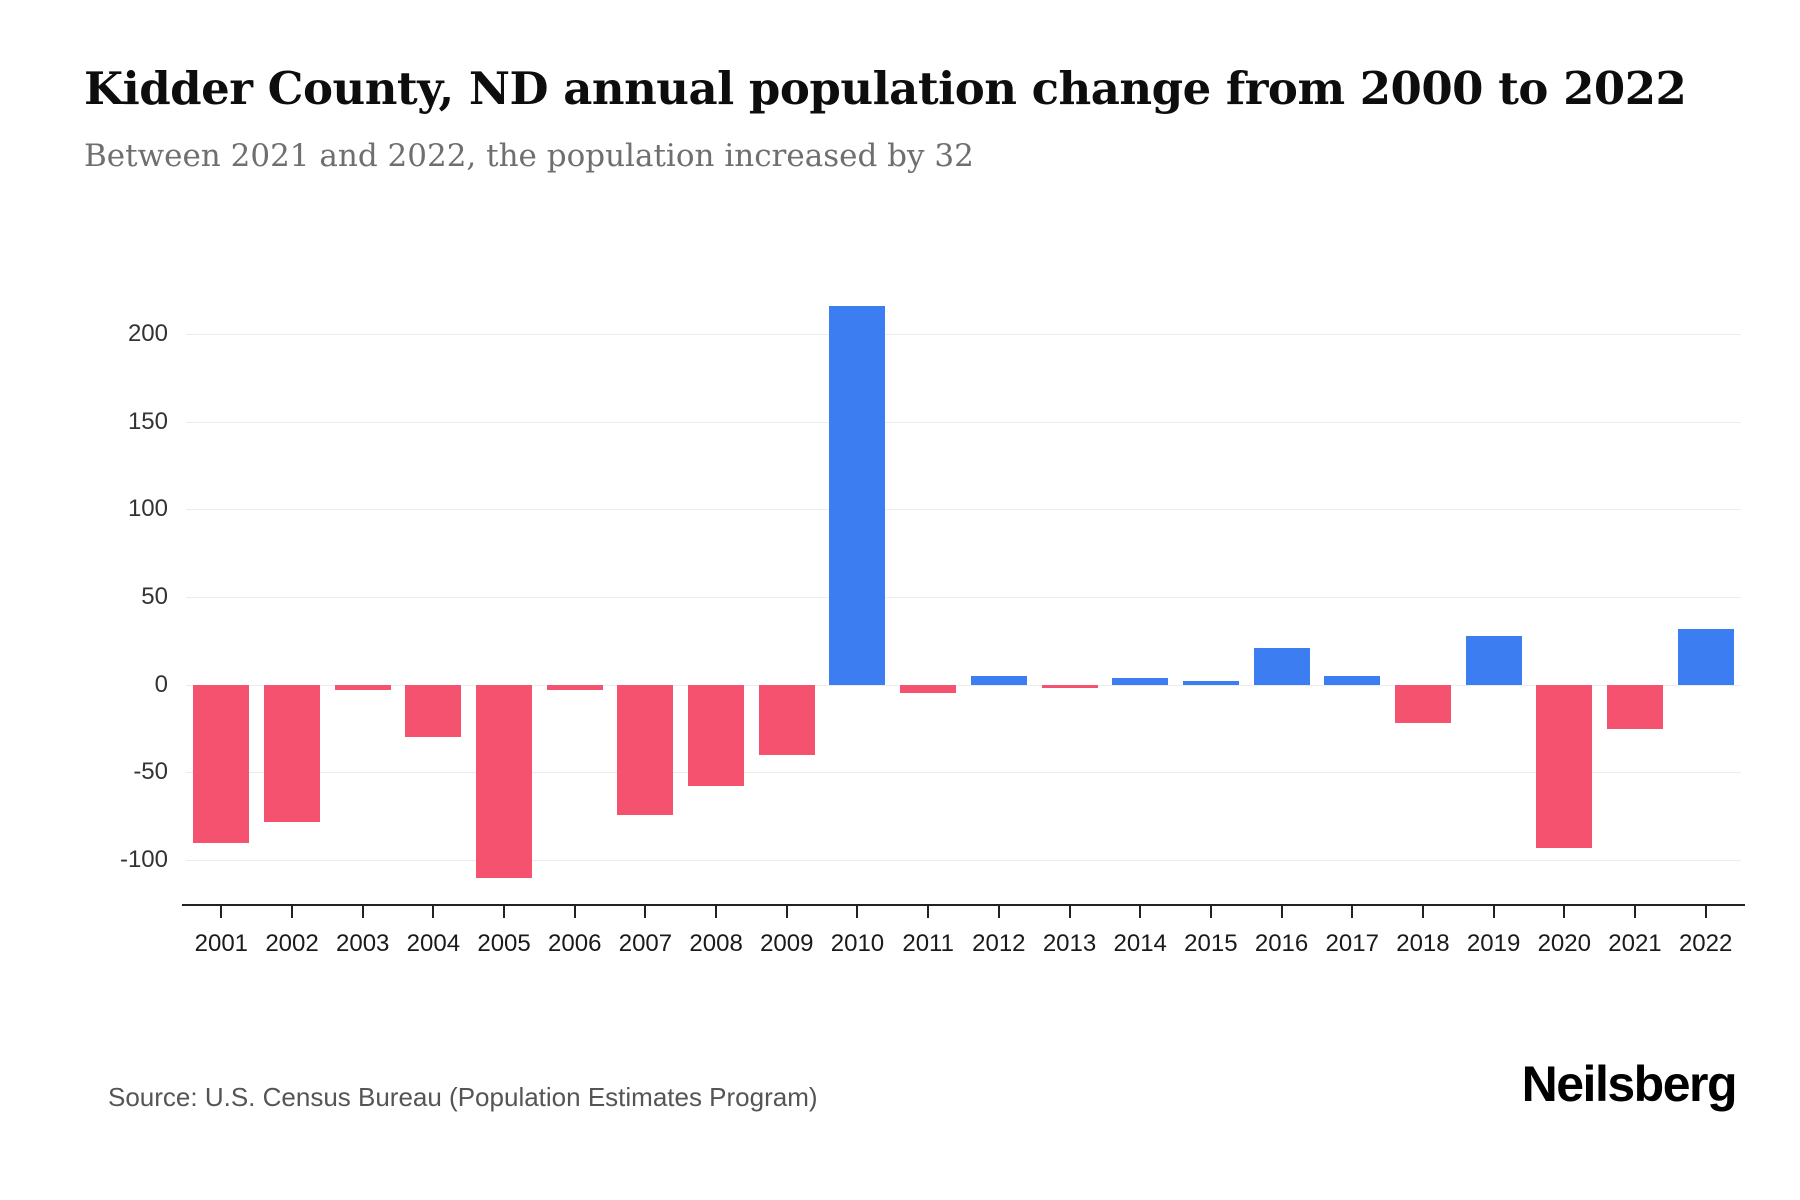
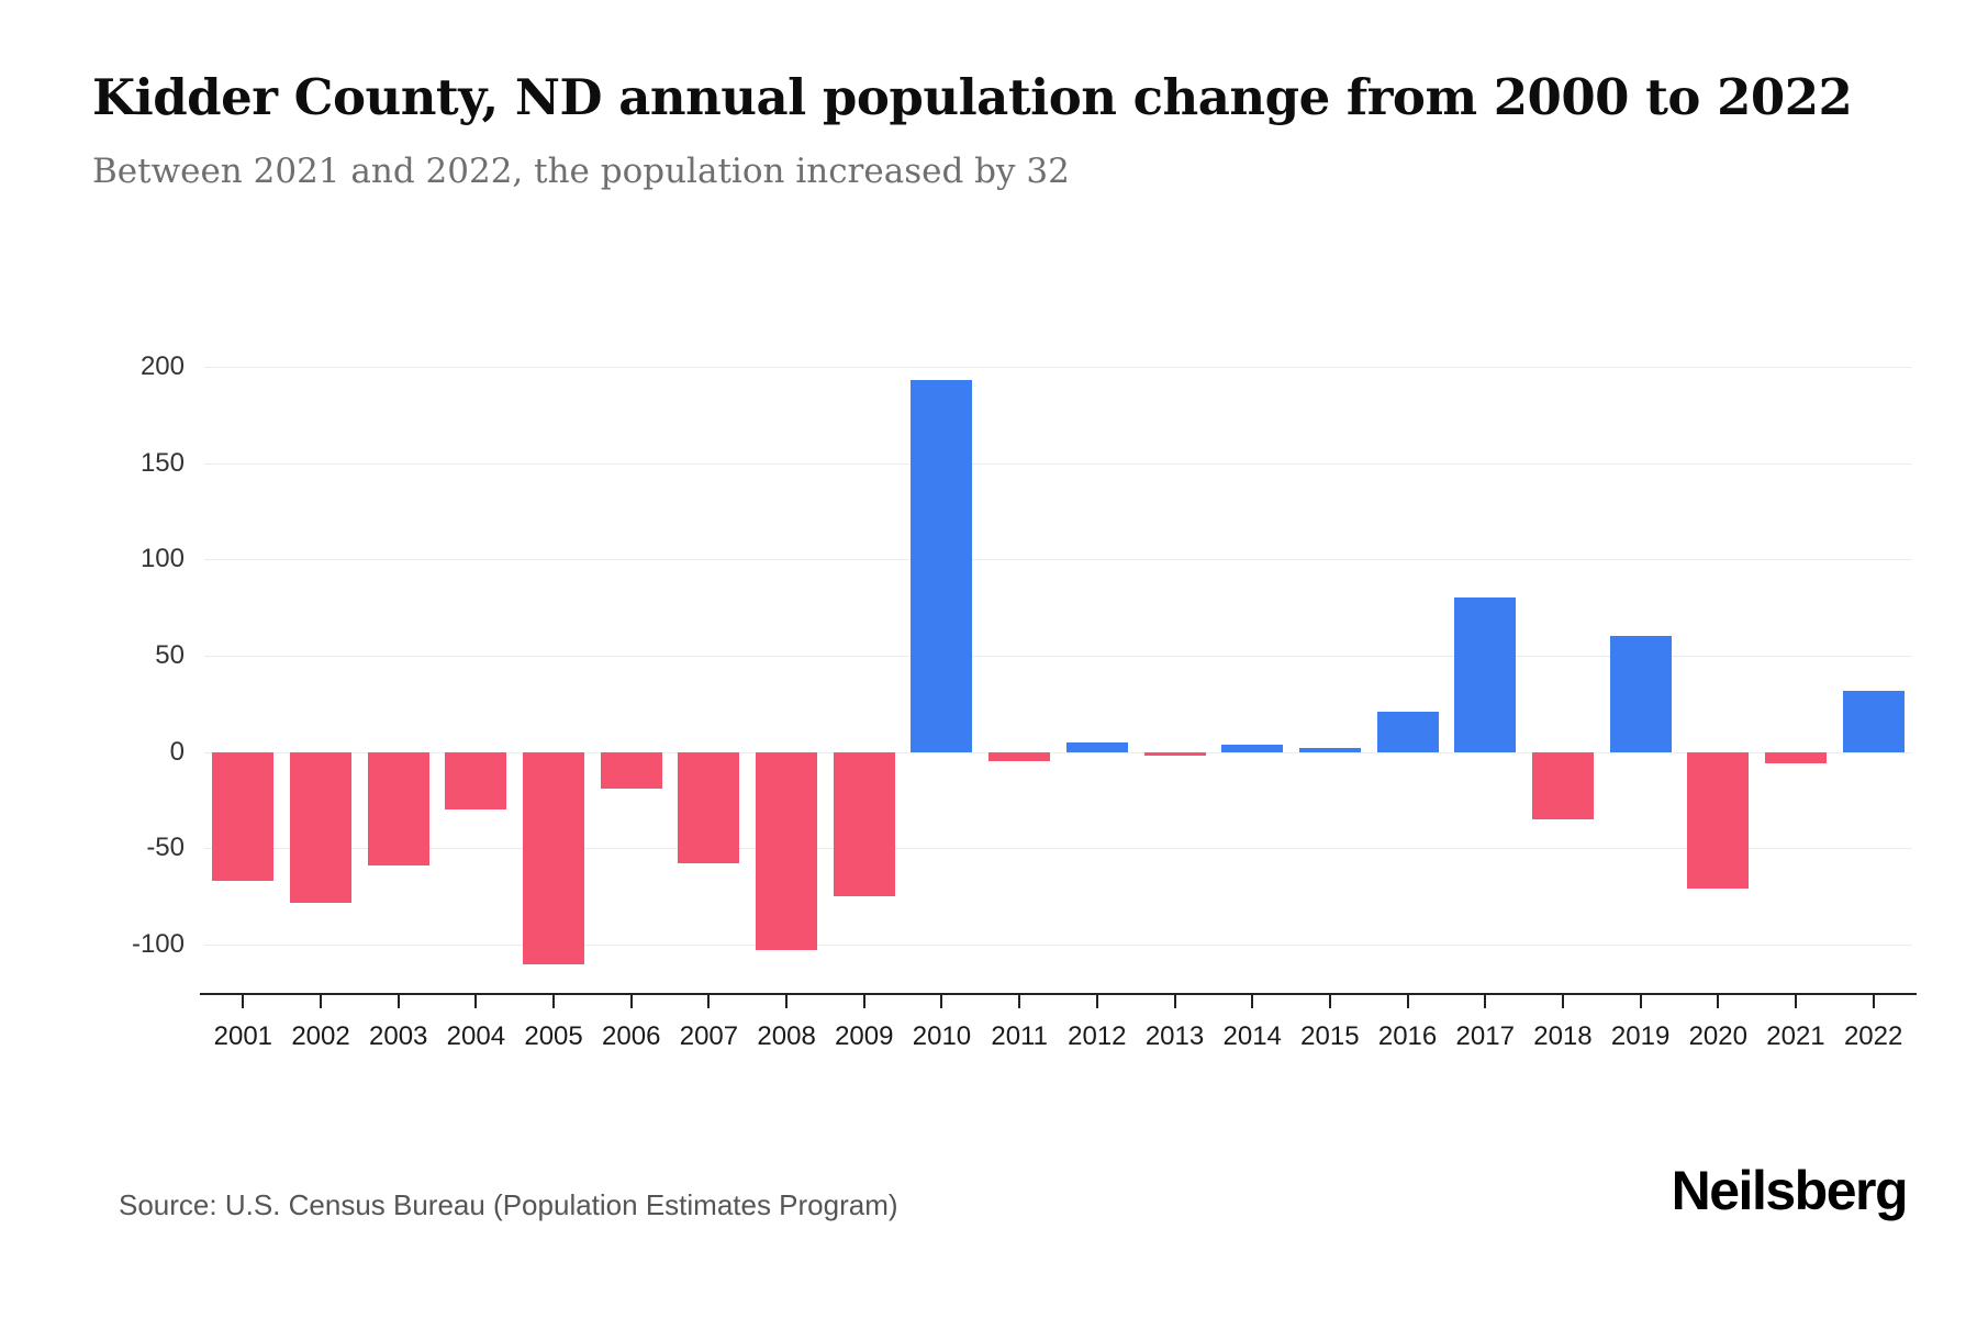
2001: -90 -> -67
2003: -3 -> -59
2006: -3 -> -19
2007: -74 -> -58
2008: -58 -> -103
2009: -40 -> -75
2010: 216 -> 193
2017: 5 -> 80
2018: -22 -> -35
2019: 28 -> 60
2020: -93 -> -71
2021: -25 -> -6
